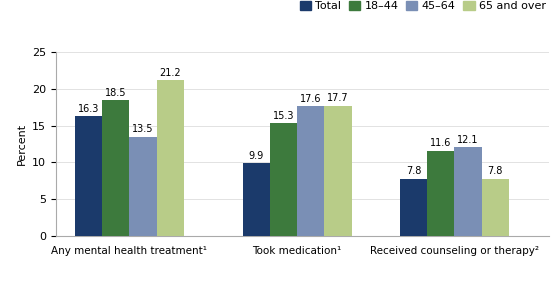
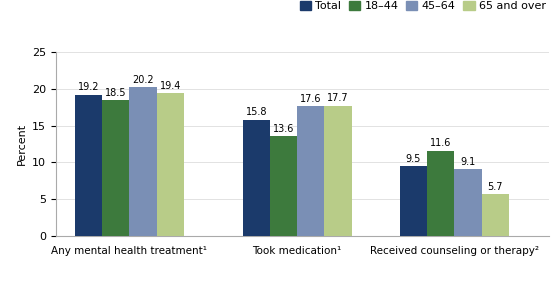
Total/Any mental health treatment¹: 16.3 -> 19.2
45–64/Any mental health treatment¹: 13.5 -> 20.2
65 and over/Any mental health treatment¹: 21.2 -> 19.4
Total/Took medication¹: 9.9 -> 15.8
18–44/Took medication¹: 15.3 -> 13.6
Total/Received counseling or therapy²: 7.8 -> 9.5
45–64/Received counseling or therapy²: 12.1 -> 9.1
65 and over/Received counseling or therapy²: 7.8 -> 5.7
